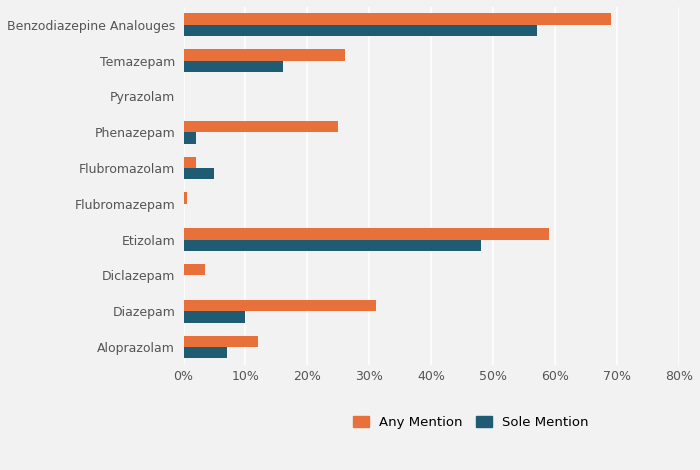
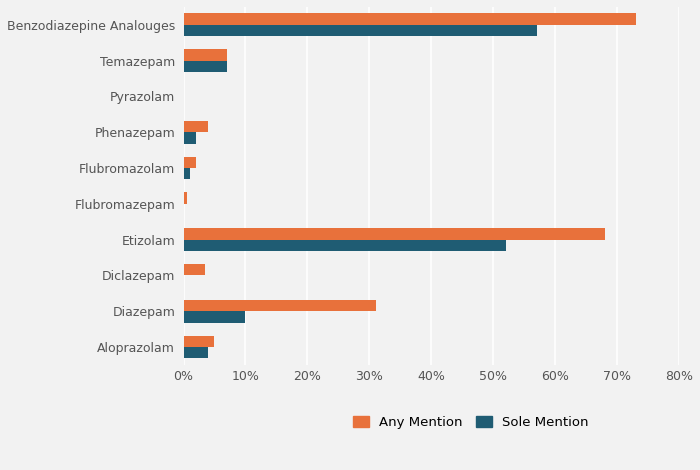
Any Mention/Benzodiazepine Analouges: 69.0% -> 73.0%
Any Mention/Temazepam: 26.0% -> 7.0%
Sole Mention/Temazepam: 16% -> 7%
Any Mention/Phenazepam: 25.0% -> 4.0%
Sole Mention/Flubromazolam: 5% -> 1%
Any Mention/Etizolam: 59.0% -> 68.0%
Sole Mention/Etizolam: 48% -> 52%
Any Mention/Aloprazolam: 12.0% -> 5.0%
Sole Mention/Aloprazolam: 7% -> 4%
